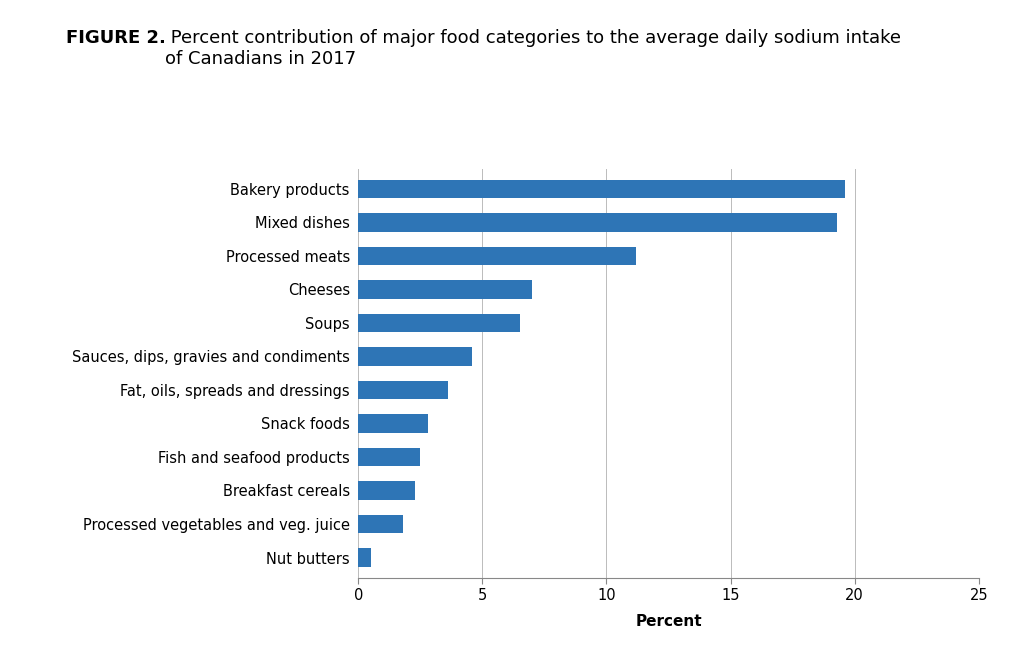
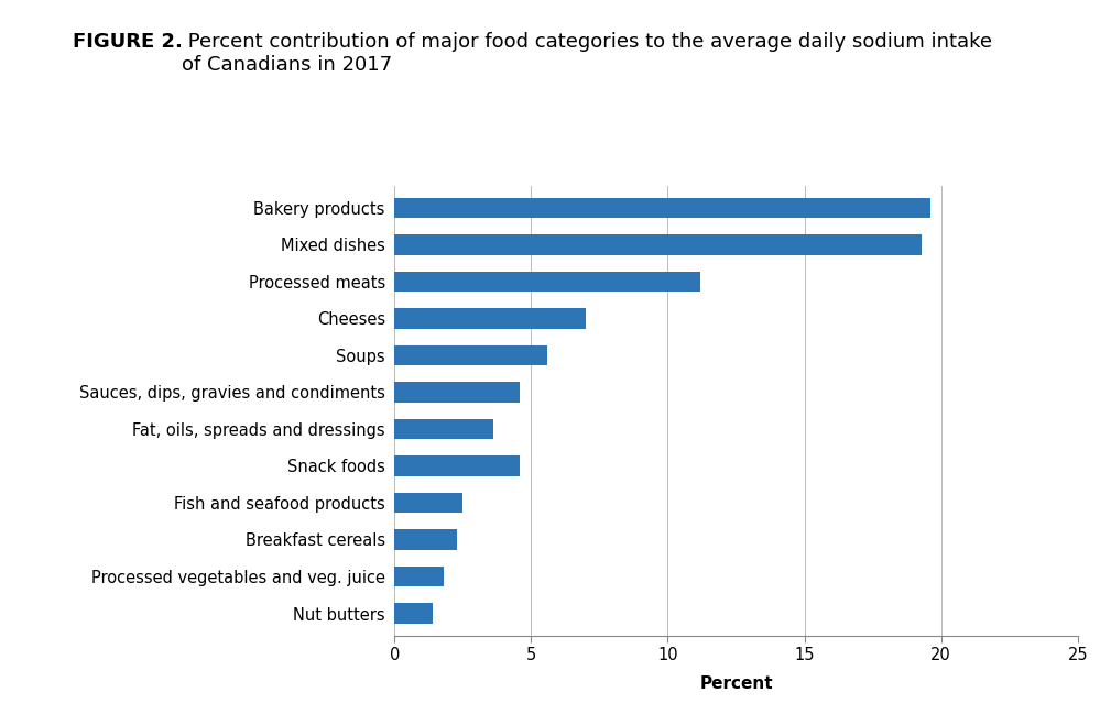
Soups: 6.5 -> 5.6
Snack foods: 2.8 -> 4.6
Nut butters: 0.5 -> 1.4
